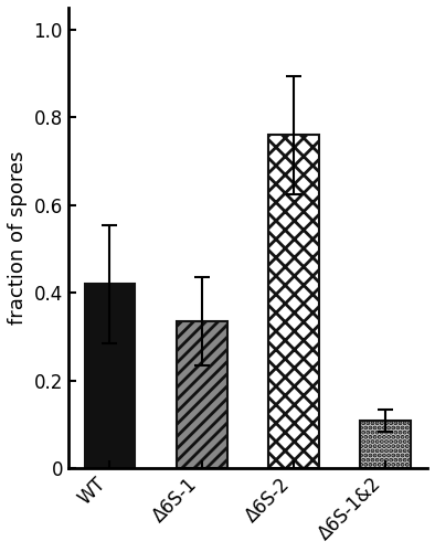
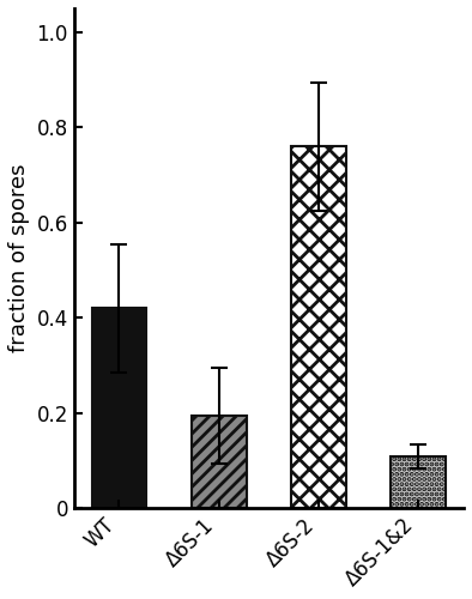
Δ6S-1: 0.335 -> 0.195
